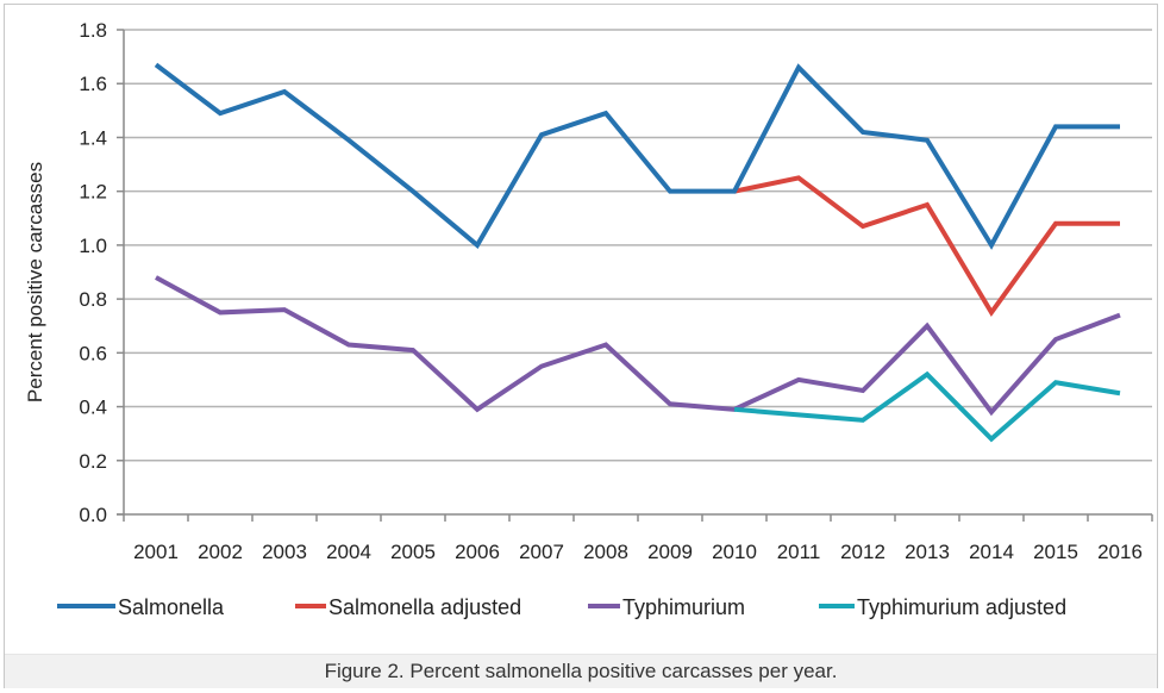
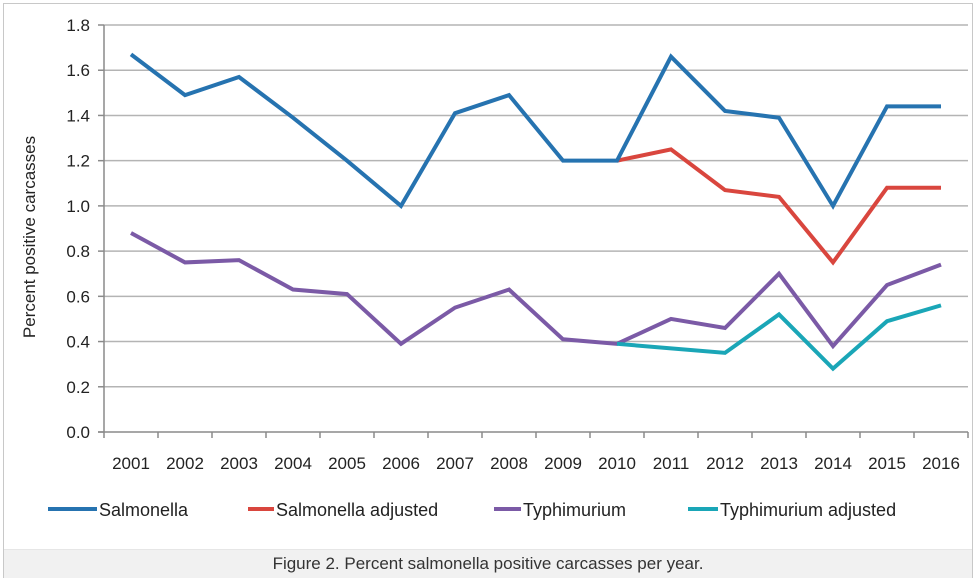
Salmonella adjusted/2013: 1.15 -> 1.04
Typhimurium adjusted/2016: 0.45 -> 0.56
